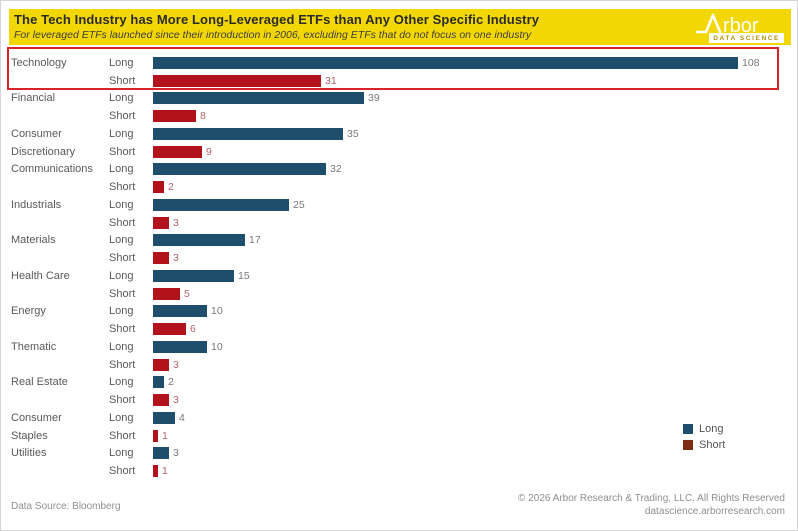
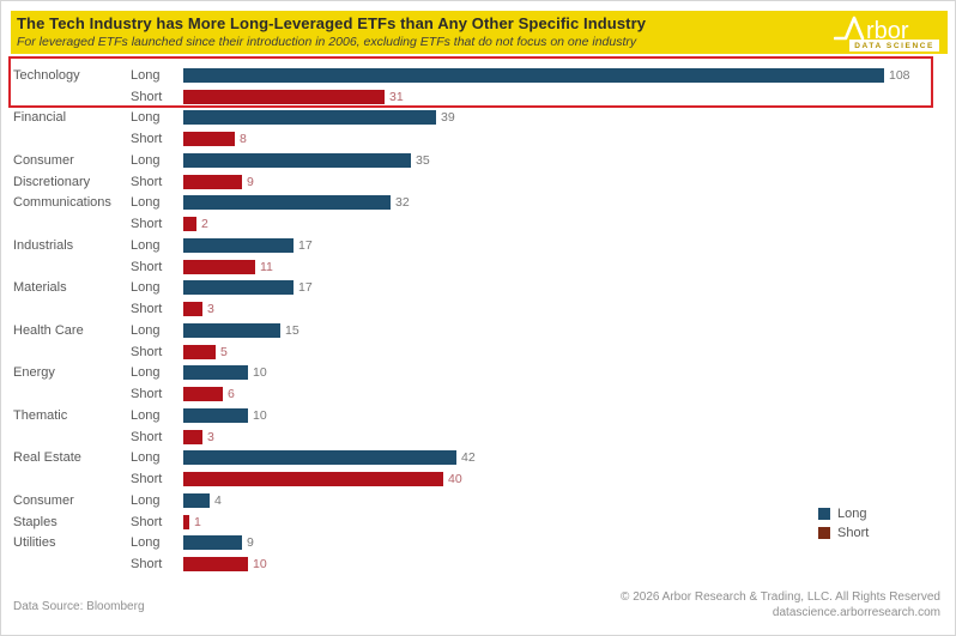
Long/Industrials: 25 -> 17
Short/Industrials: 3 -> 11
Long/Real Estate: 2 -> 42
Short/Real Estate: 3 -> 40
Long/Utilities: 3 -> 9
Short/Utilities: 1 -> 10
